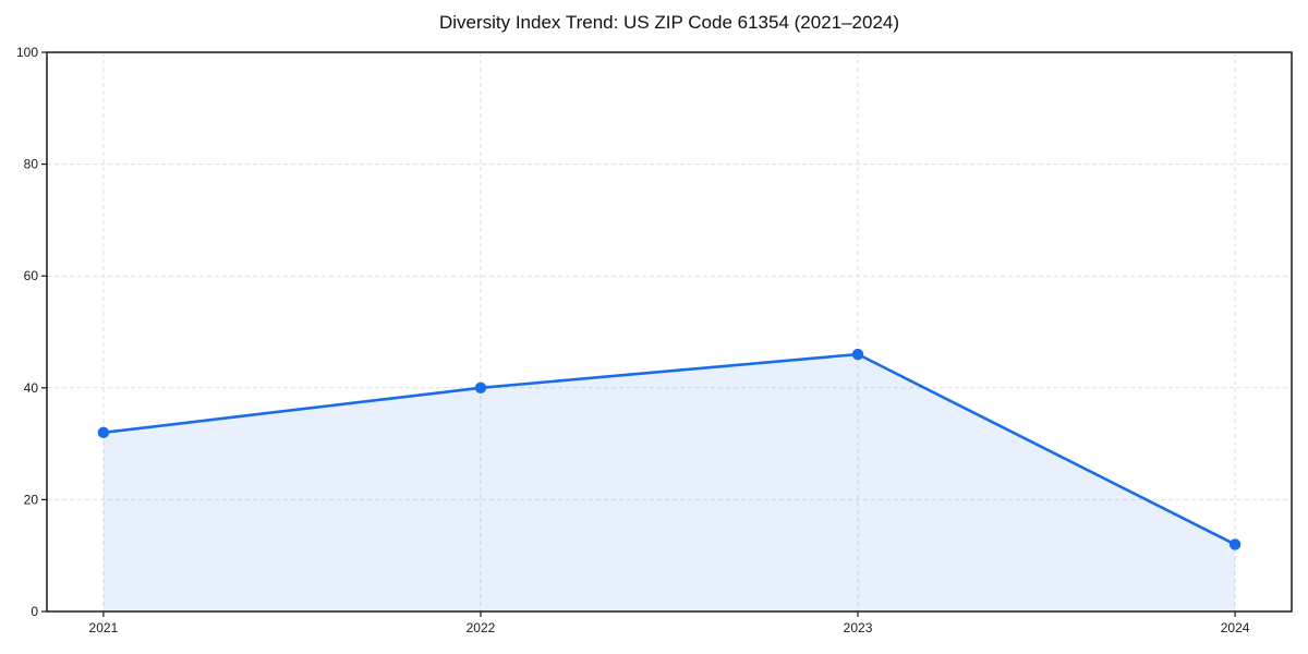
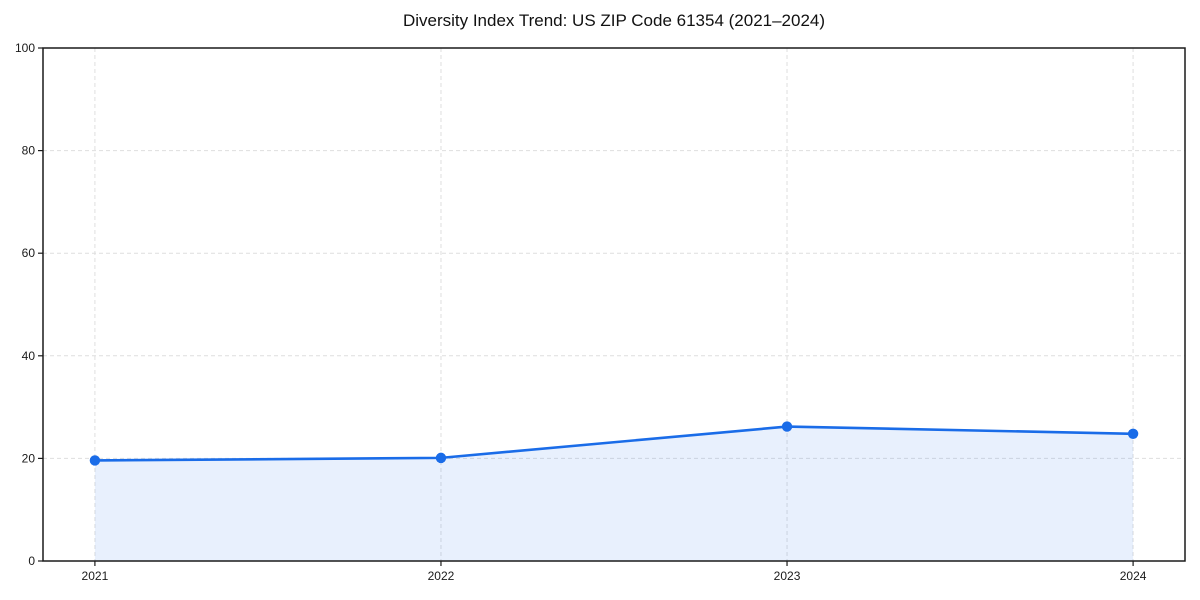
2021: 32 -> 20
2022: 40 -> 20
2023: 46 -> 26
2024: 12 -> 25
